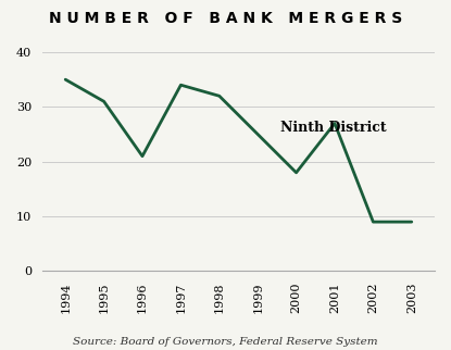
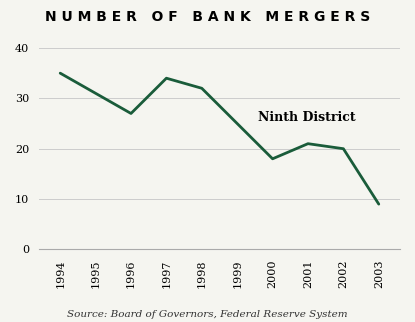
1996: 21 -> 27
2001: 27 -> 21
2002: 9 -> 20
